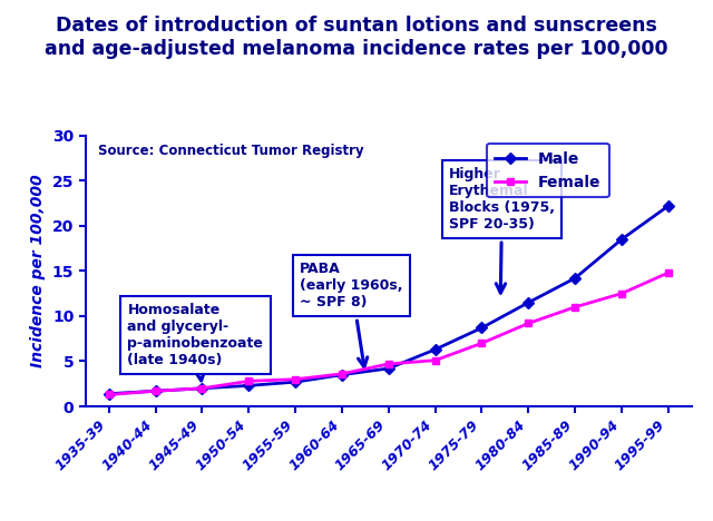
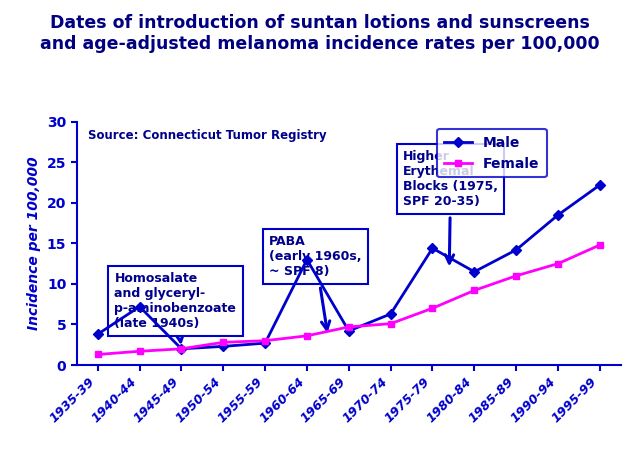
Male/1935-39: 1.4 -> 3.8
Male/1940-44: 1.7 -> 7.2
Male/1960-64: 3.5 -> 13.0
Male/1975-79: 8.7 -> 14.4
